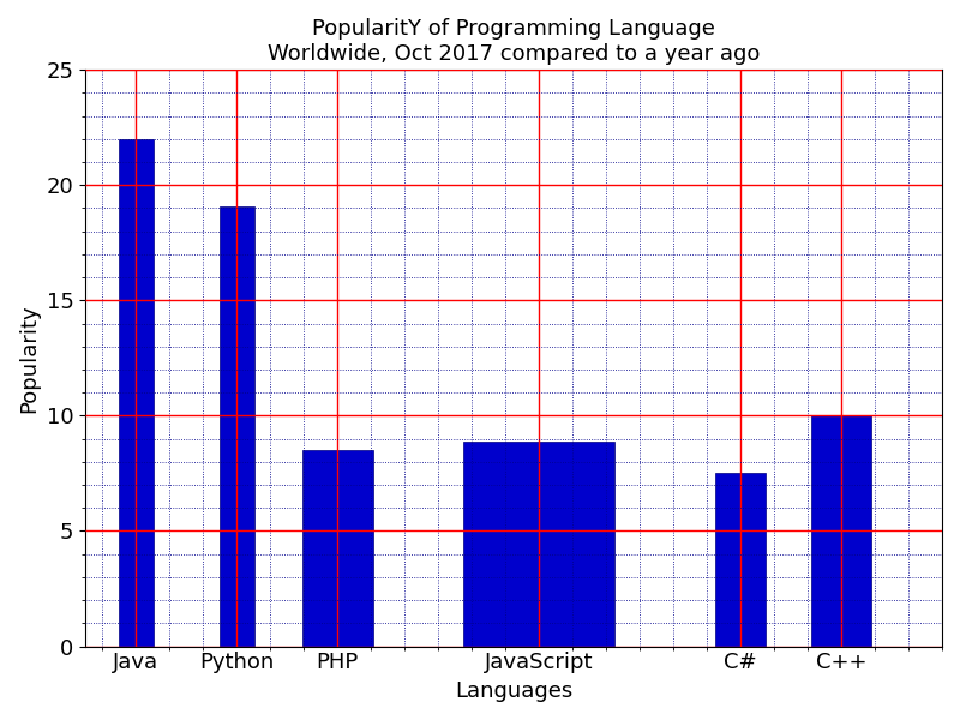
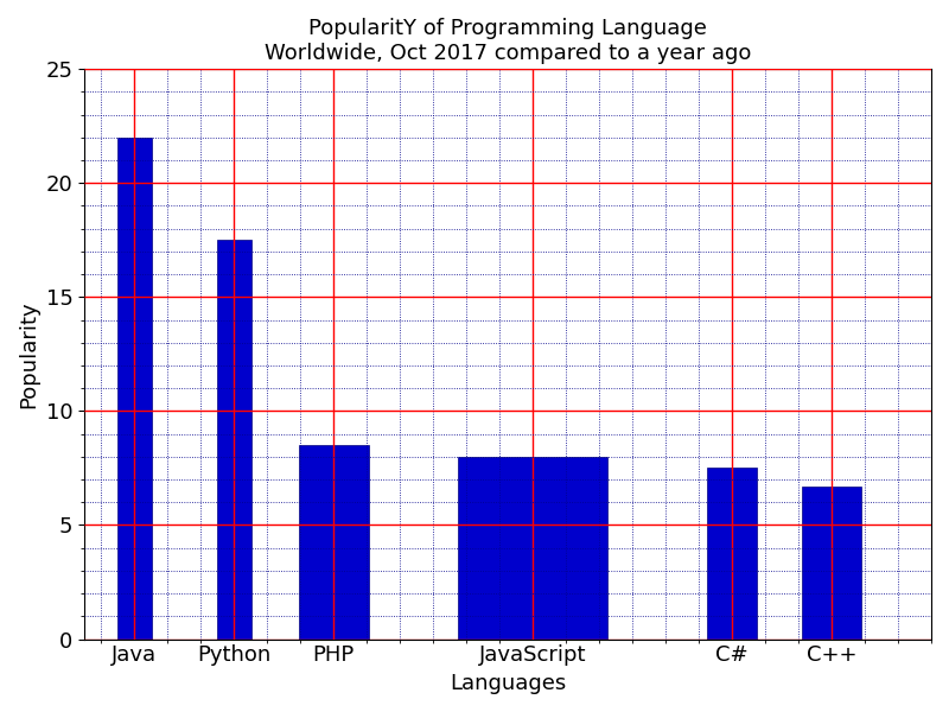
Python: 19.1 -> 17.5
JavaScript: 8.9 -> 8.0
C++: 10.0 -> 6.7
